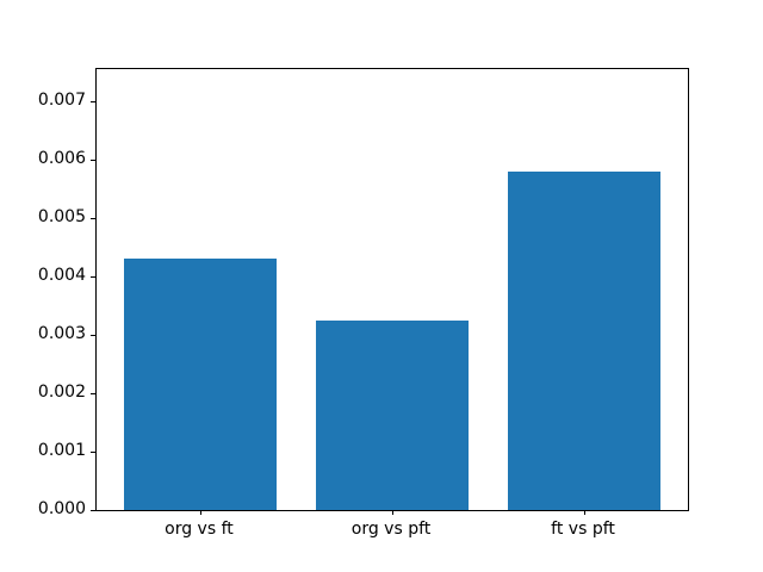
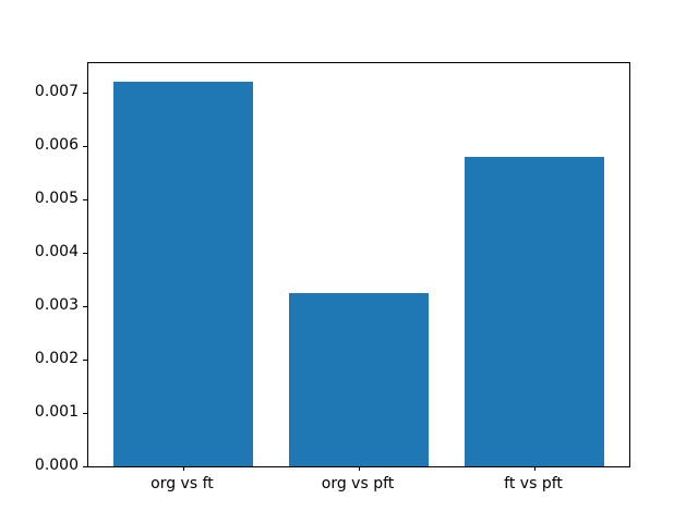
org vs ft: 0.0043 -> 0.0072
